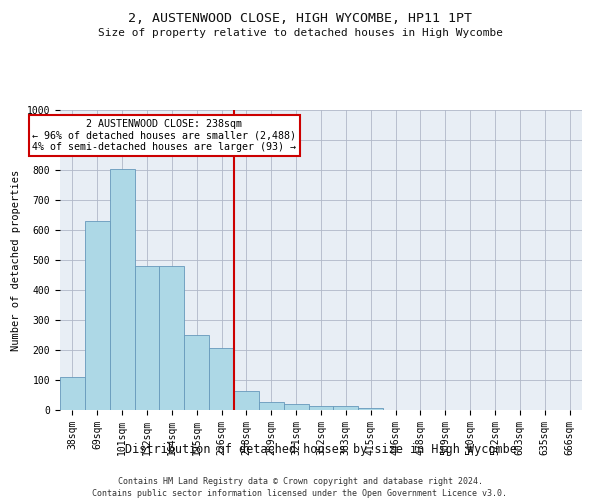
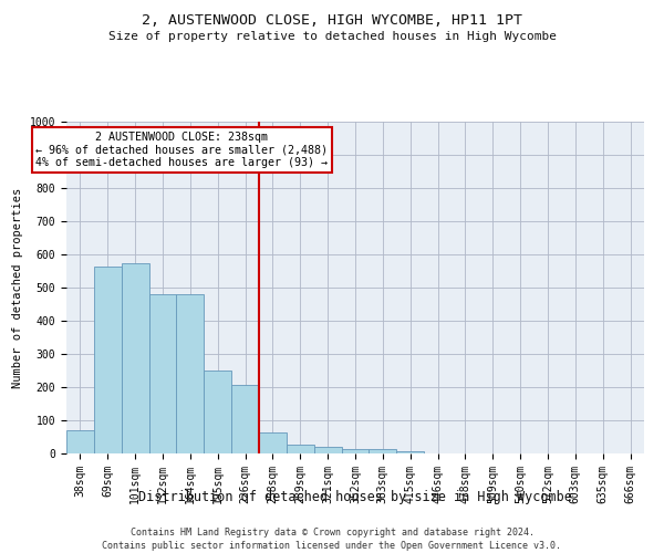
38sqm: 110 -> 70
69sqm: 630 -> 565
101sqm: 805 -> 575
